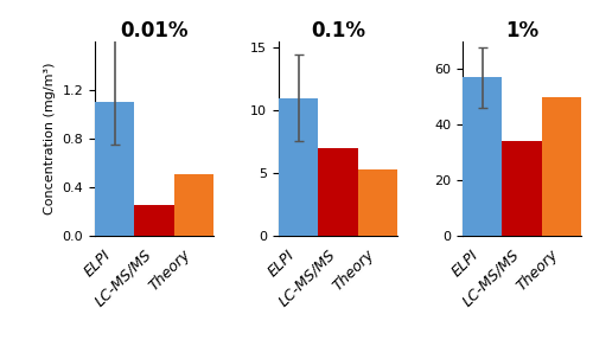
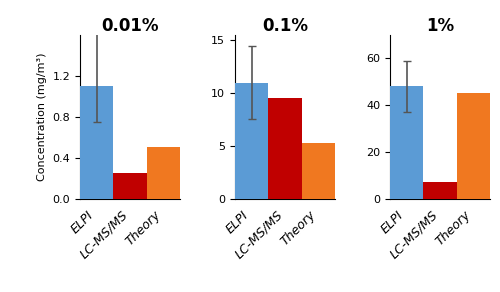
0.1%/LC-MS/MS: 7.0 -> 9.5
1%/ELPI: 57 -> 48
1%/LC-MS/MS: 34 -> 7
1%/Theory: 50 -> 45
